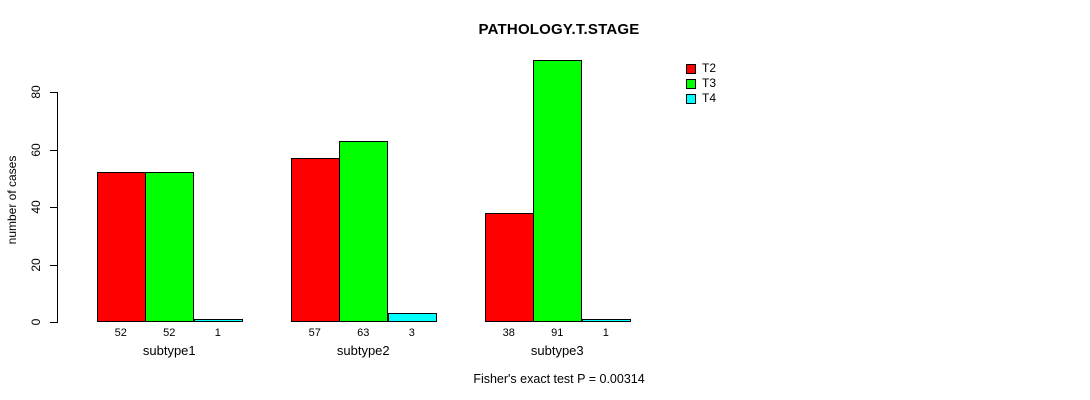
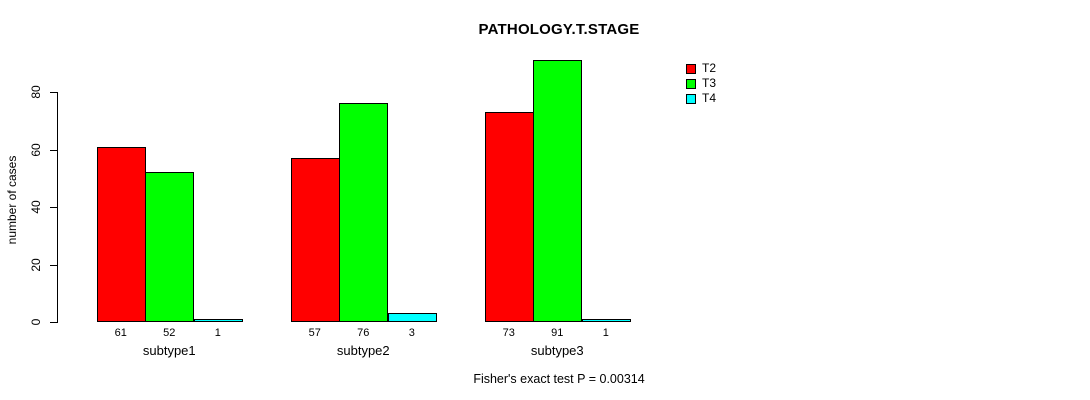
T2/subtype1: 52 -> 61
T3/subtype2: 63 -> 76
T2/subtype3: 38 -> 73
